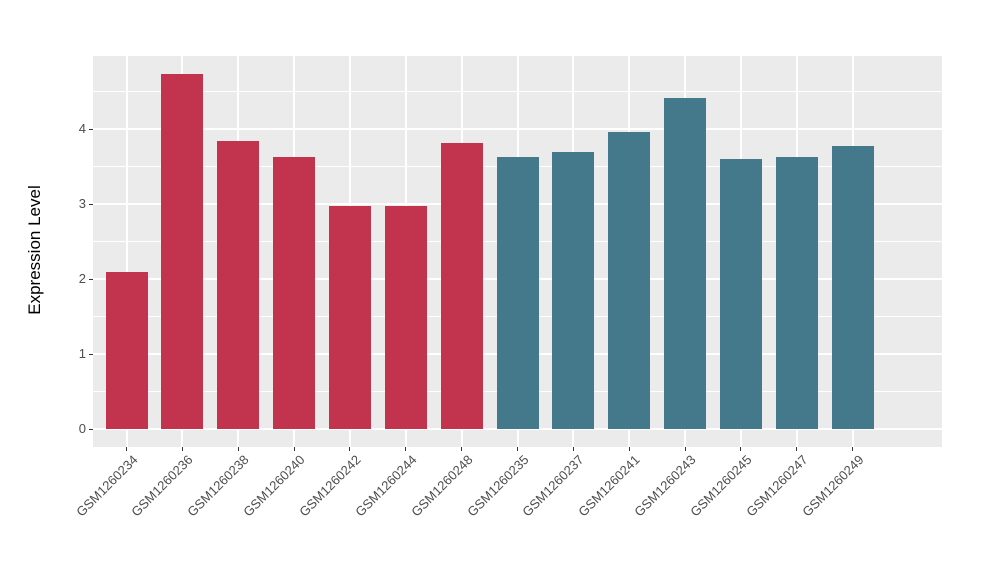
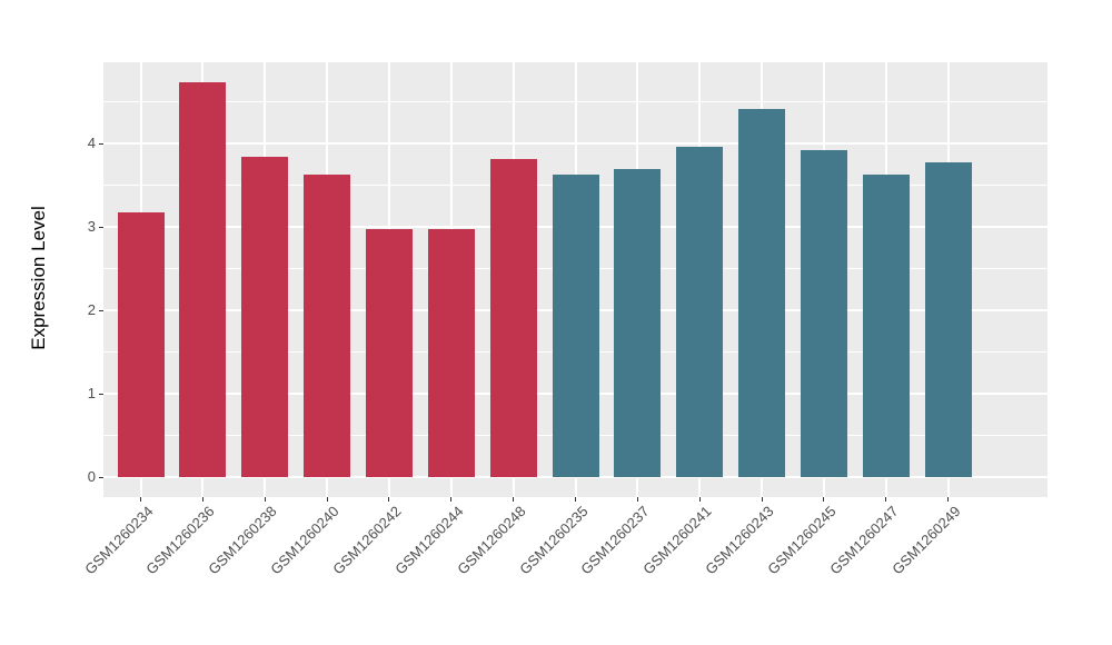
GSM1260234: 2.1 -> 3.2
GSM1260245: 3.6 -> 3.9
